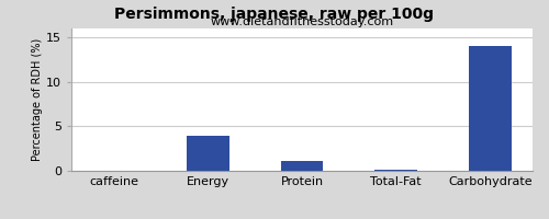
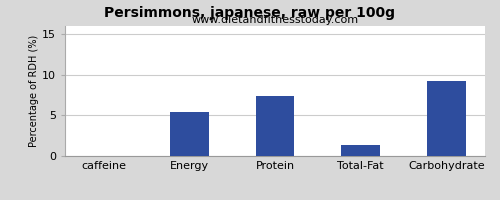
Energy: 4.0 -> 5.4
Protein: 1.1 -> 7.4
Total-Fat: 0.1 -> 1.4
Carbohydrate: 14.0 -> 9.2
